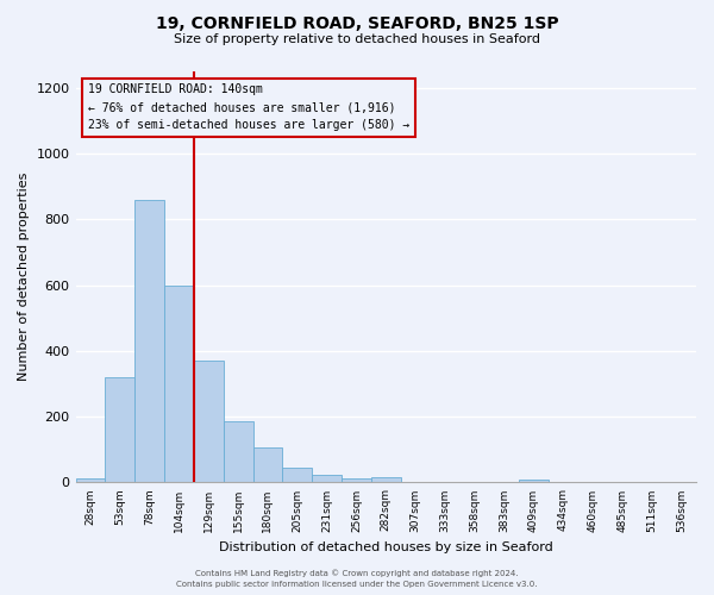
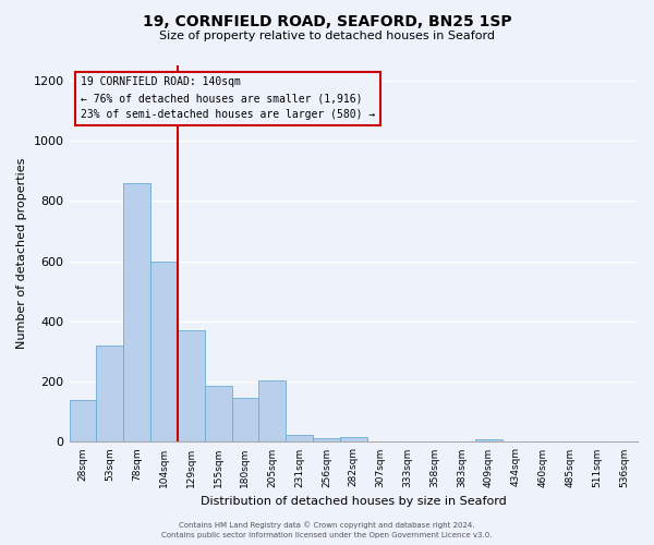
28sqm: 12 -> 140
180sqm: 105 -> 145
205sqm: 45 -> 205
